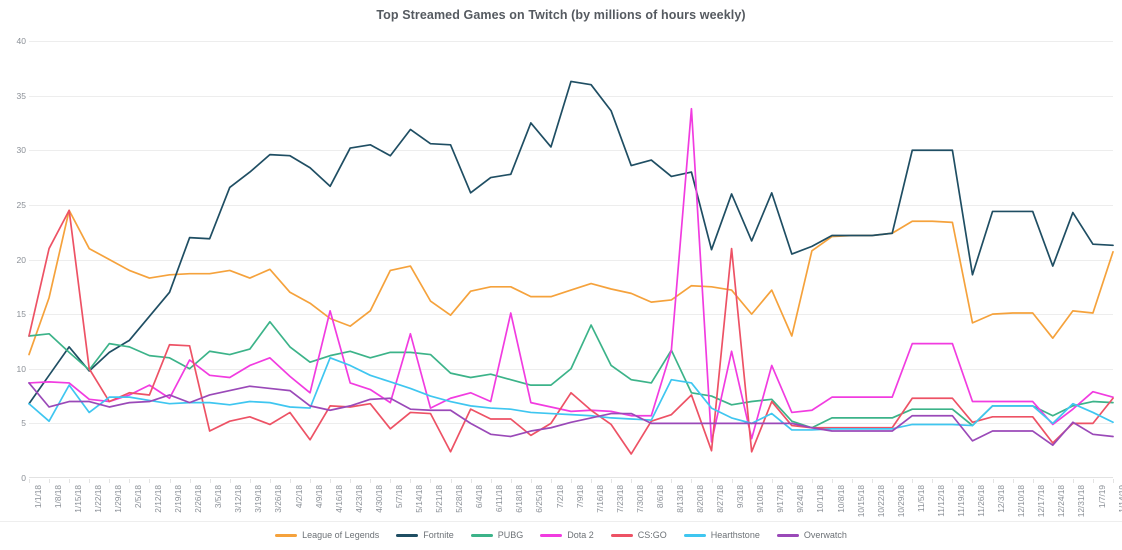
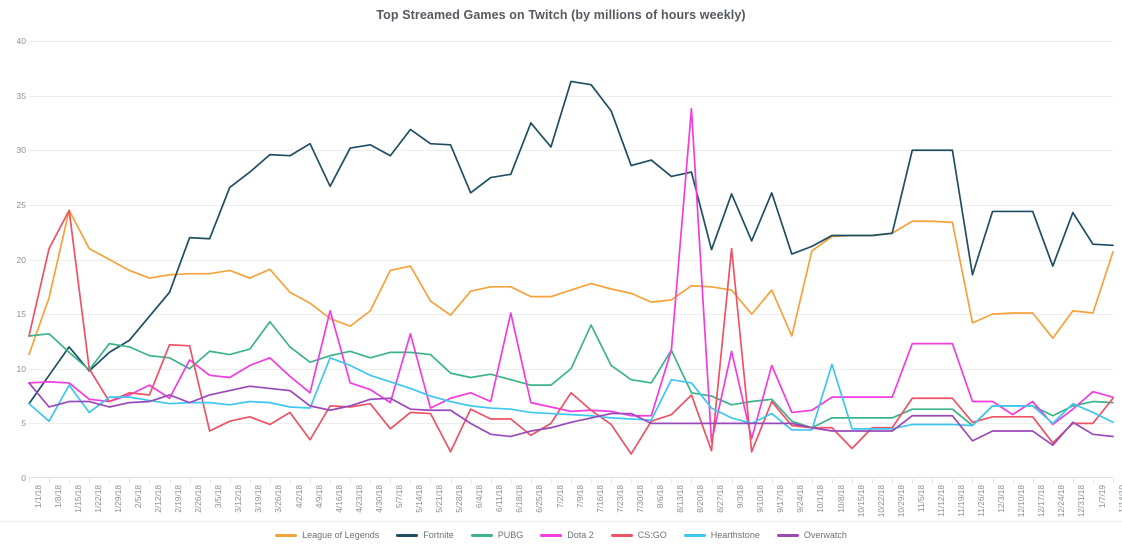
Fortnite/4/9/18: 28.4 -> 30.6
Hearthstone/10/8/18: 4.5 -> 10.4
CS:GO/10/15/18: 4.6 -> 2.7
Dota 2/12/10/18: 7.0 -> 5.8
